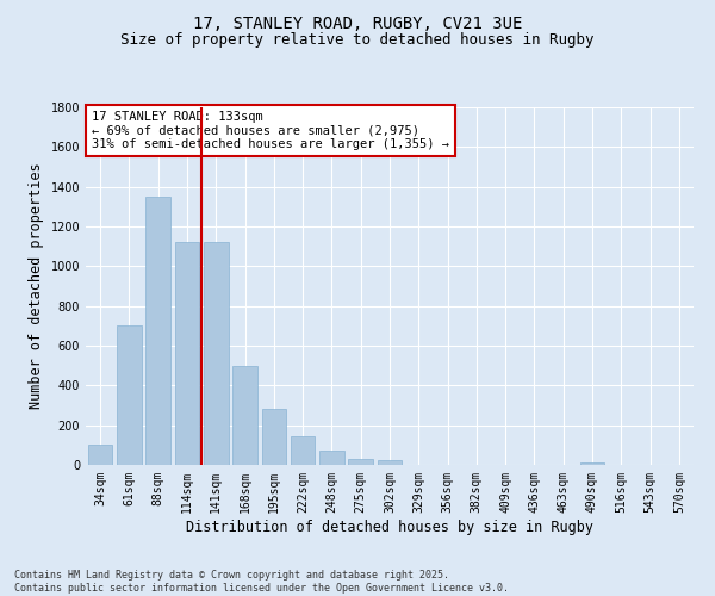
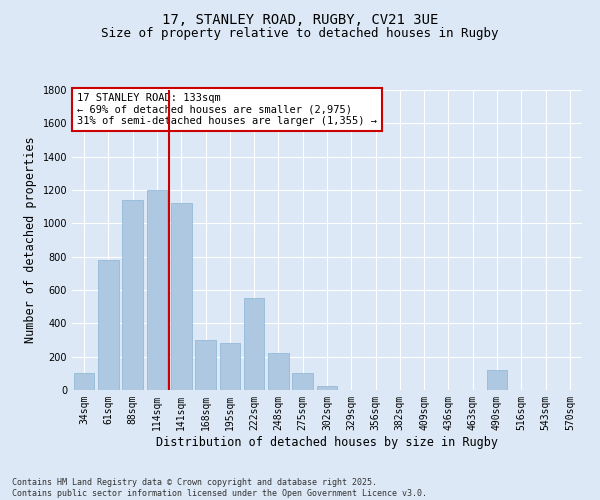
61sqm: 700 -> 780
88sqm: 1350 -> 1140
114sqm: 1120 -> 1200
168sqm: 500 -> 300
222sqm: 140 -> 550
248sqm: 80 -> 220
275sqm: 30 -> 100
490sqm: 20 -> 120
